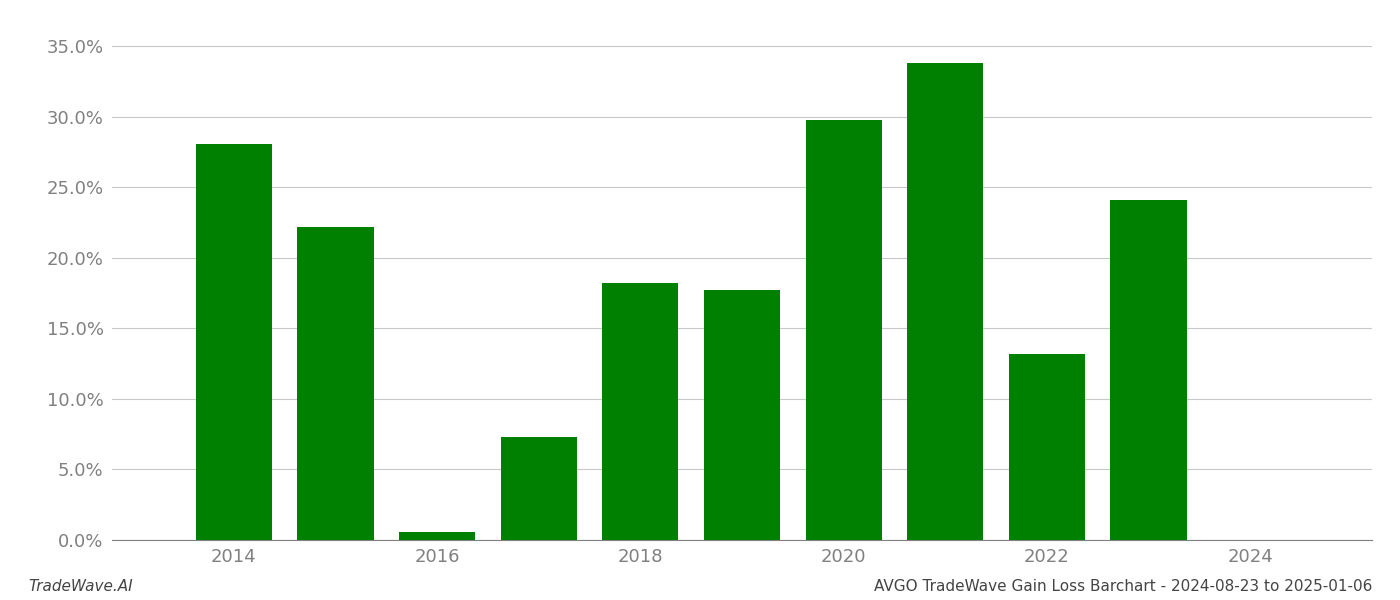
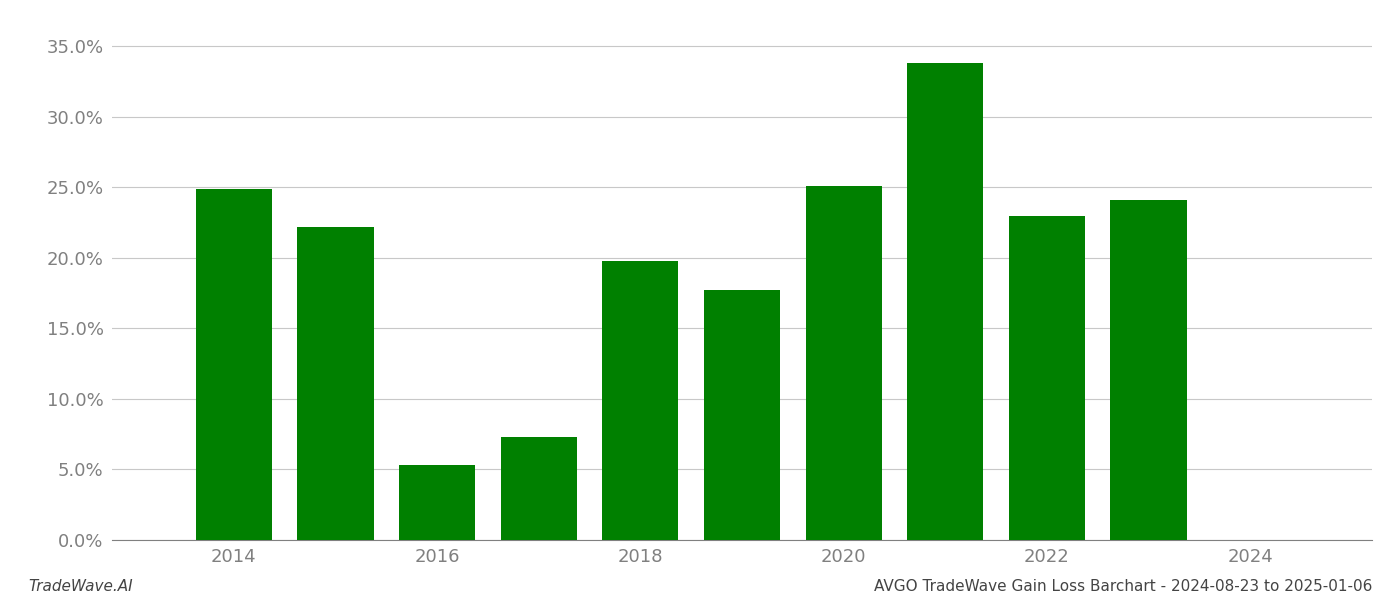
2014: 28.1% -> 24.9%
2016: 0.6% -> 5.3%
2018: 18.2% -> 19.8%
2020: 29.8% -> 25.1%
2022: 13.2% -> 23.0%
